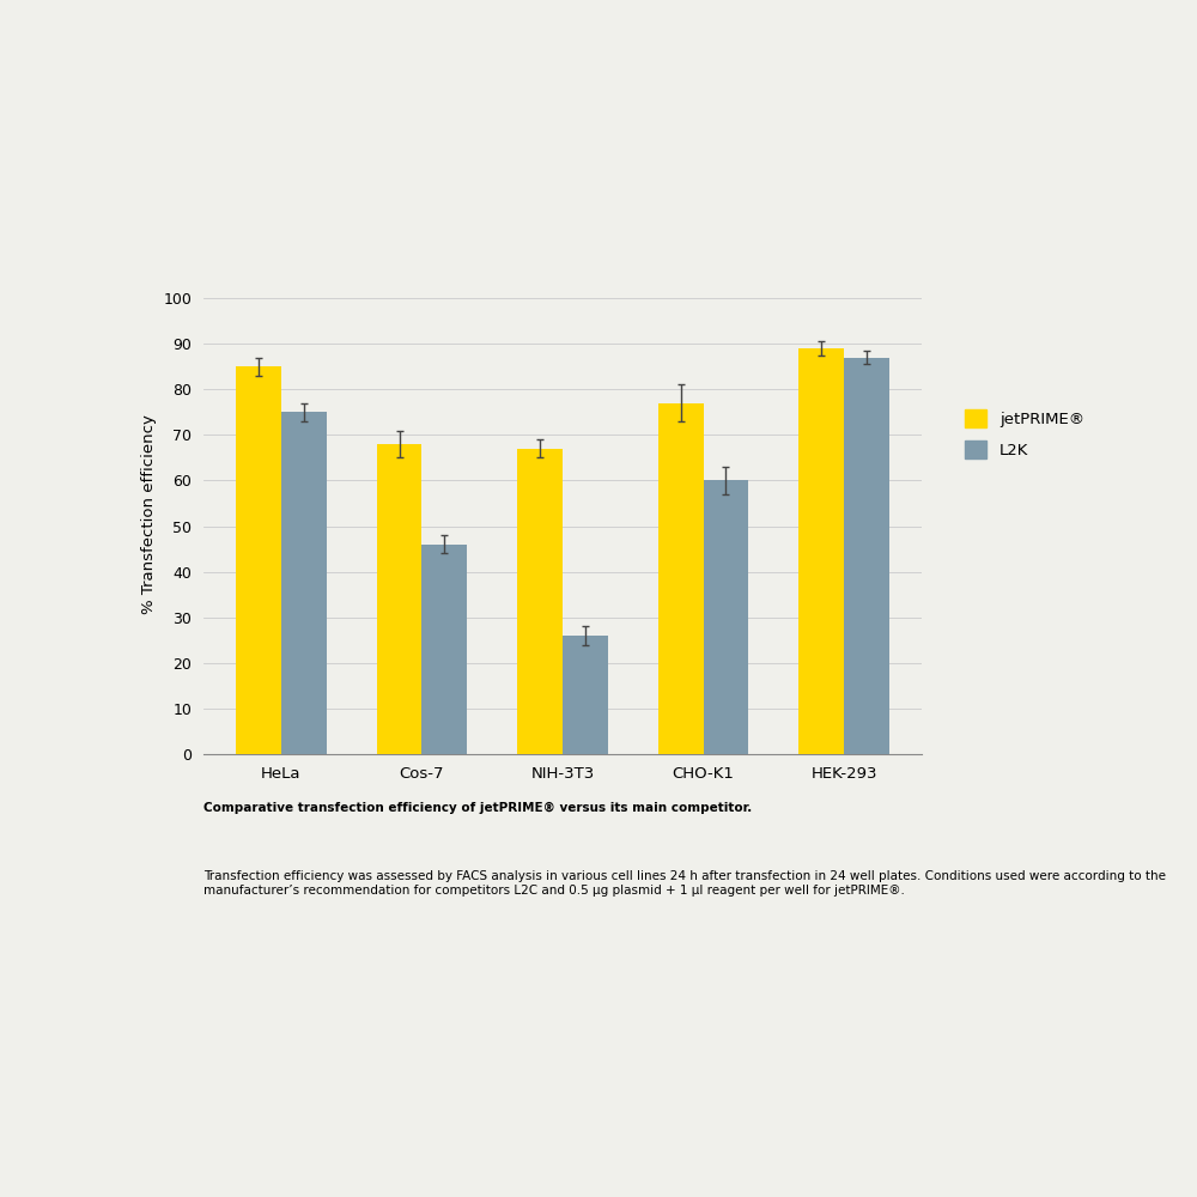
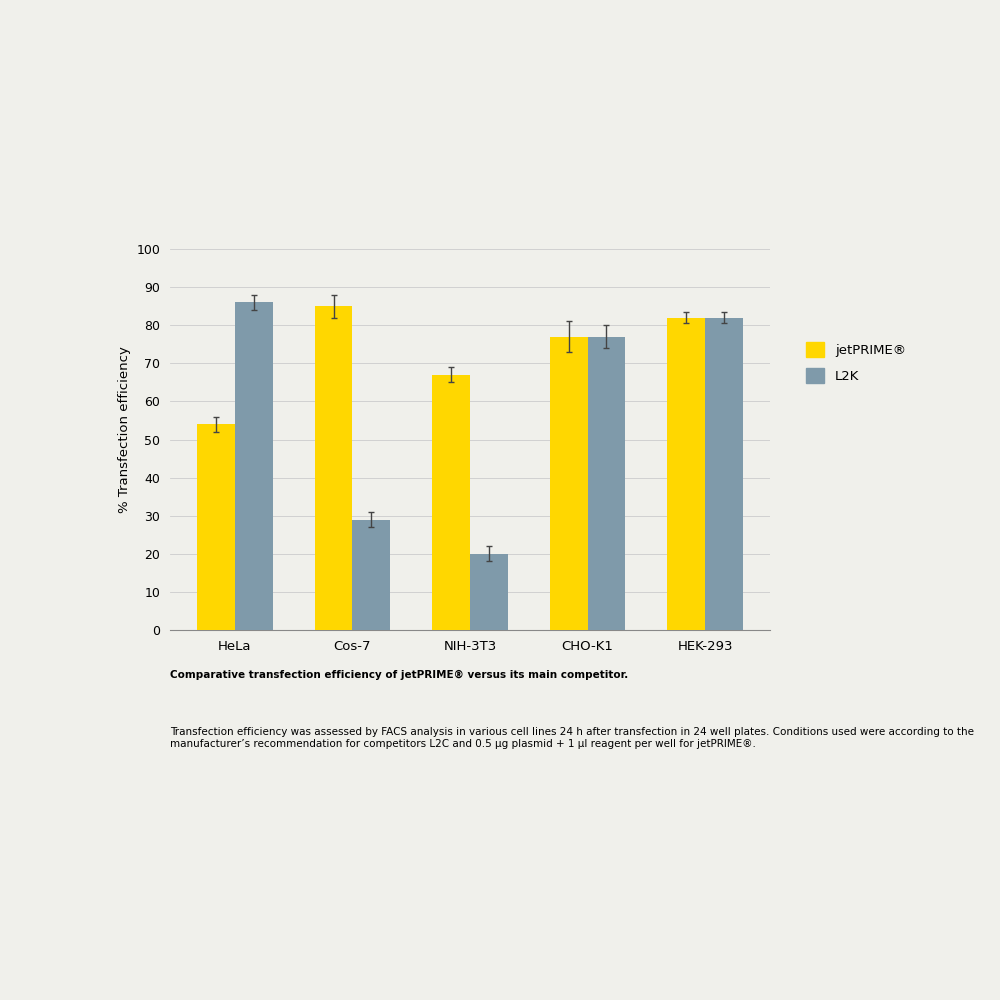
jetPRIME®/HeLa: 85 -> 54
L2K/HeLa: 75 -> 86
jetPRIME®/Cos-7: 68 -> 85
L2K/Cos-7: 46 -> 29
L2K/NIH-3T3: 26 -> 20
L2K/CHO-K1: 60 -> 77
jetPRIME®/HEK-293: 89 -> 82
L2K/HEK-293: 87 -> 82
